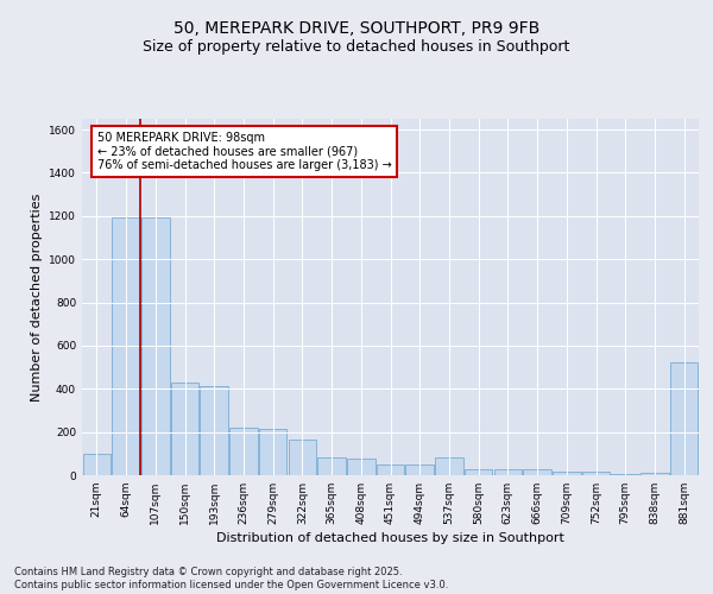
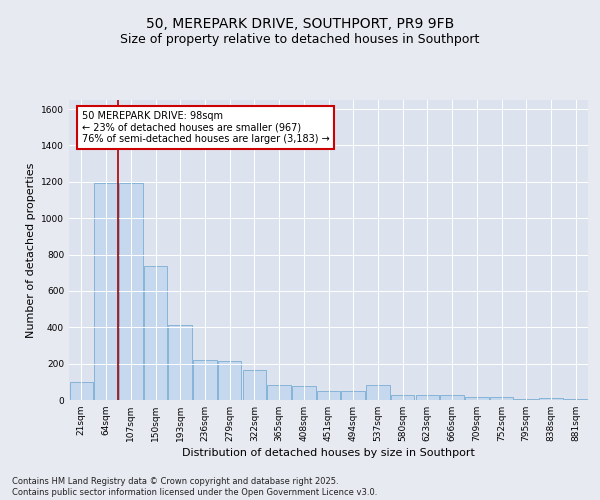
150sqm: 430 -> 740
881sqm: 520 -> 0
